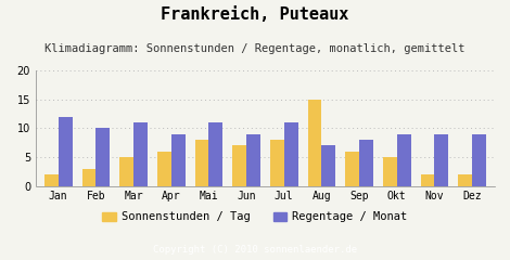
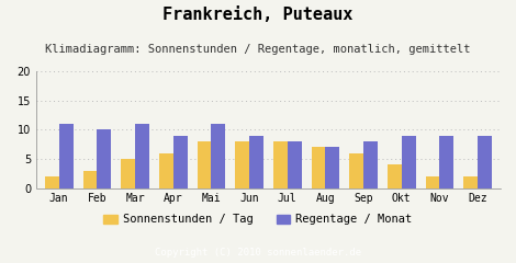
Regentage / Monat/Jan: 12 -> 11
Sonnenstunden / Tag/Jun: 7 -> 8
Regentage / Monat/Jul: 11 -> 8
Sonnenstunden / Tag/Aug: 15 -> 7
Sonnenstunden / Tag/Okt: 5 -> 4
